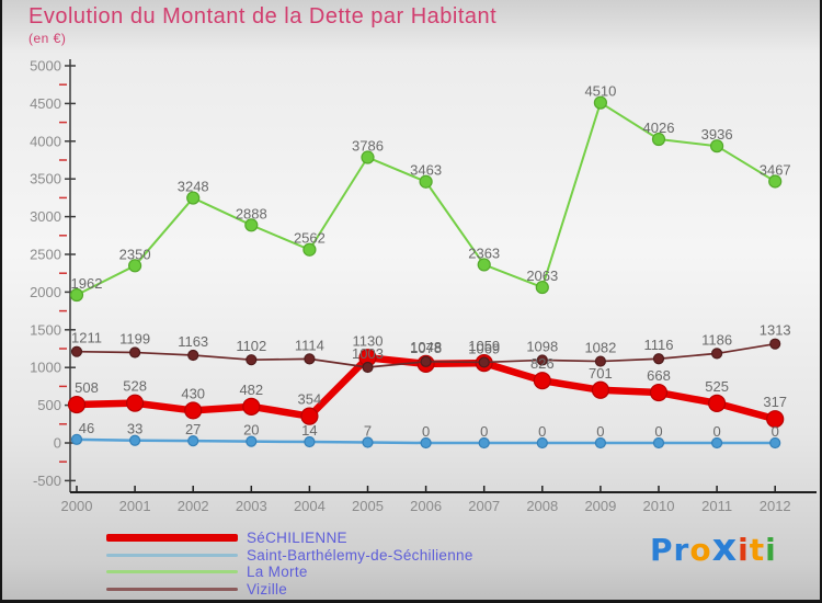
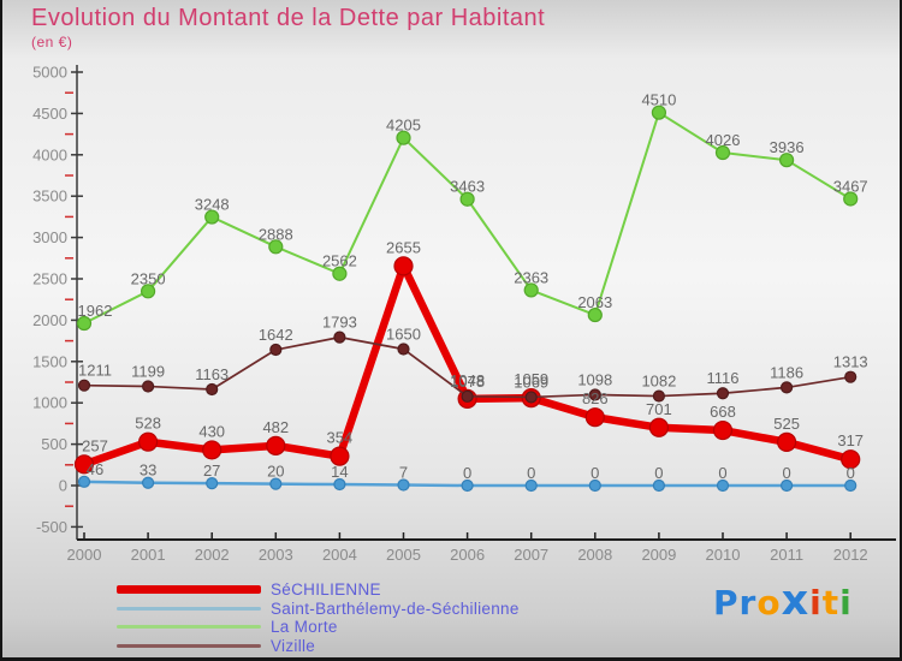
SéCHILIENNE/2000: 508 -> 257
Vizille/2003: 1102 -> 1642
Vizille/2004: 1114 -> 1793
SéCHILIENNE/2005: 1130 -> 2655
La Morte/2005: 3786 -> 4205
Vizille/2005: 1003 -> 1650
